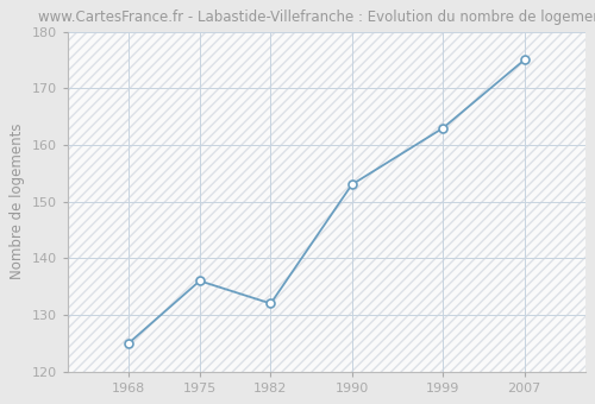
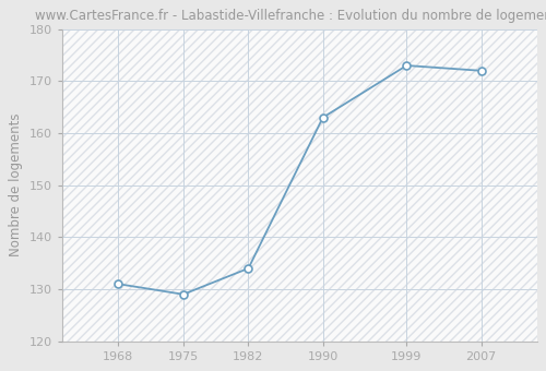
1968: 125 -> 131
1975: 136 -> 129
1982: 132 -> 134
1990: 153 -> 163
1999: 163 -> 173
2007: 175 -> 172
